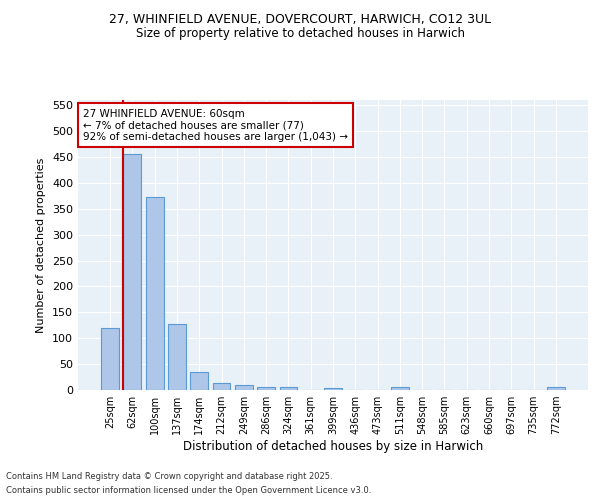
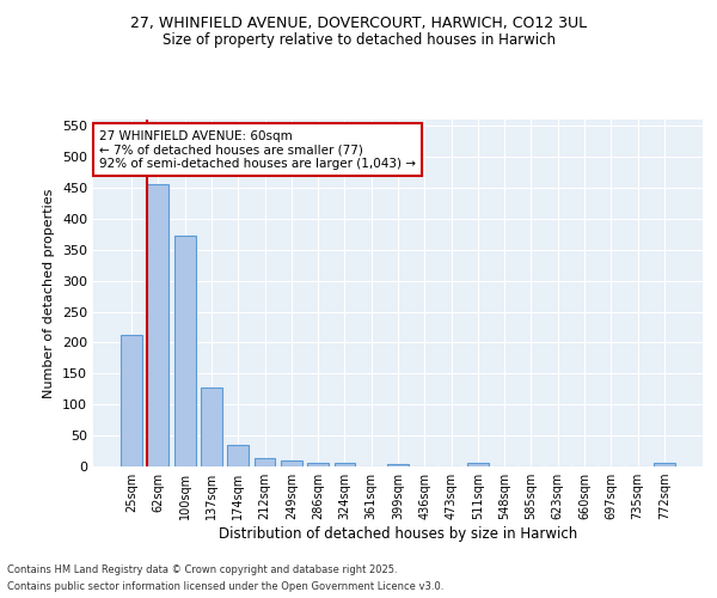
25sqm: 120 -> 212
